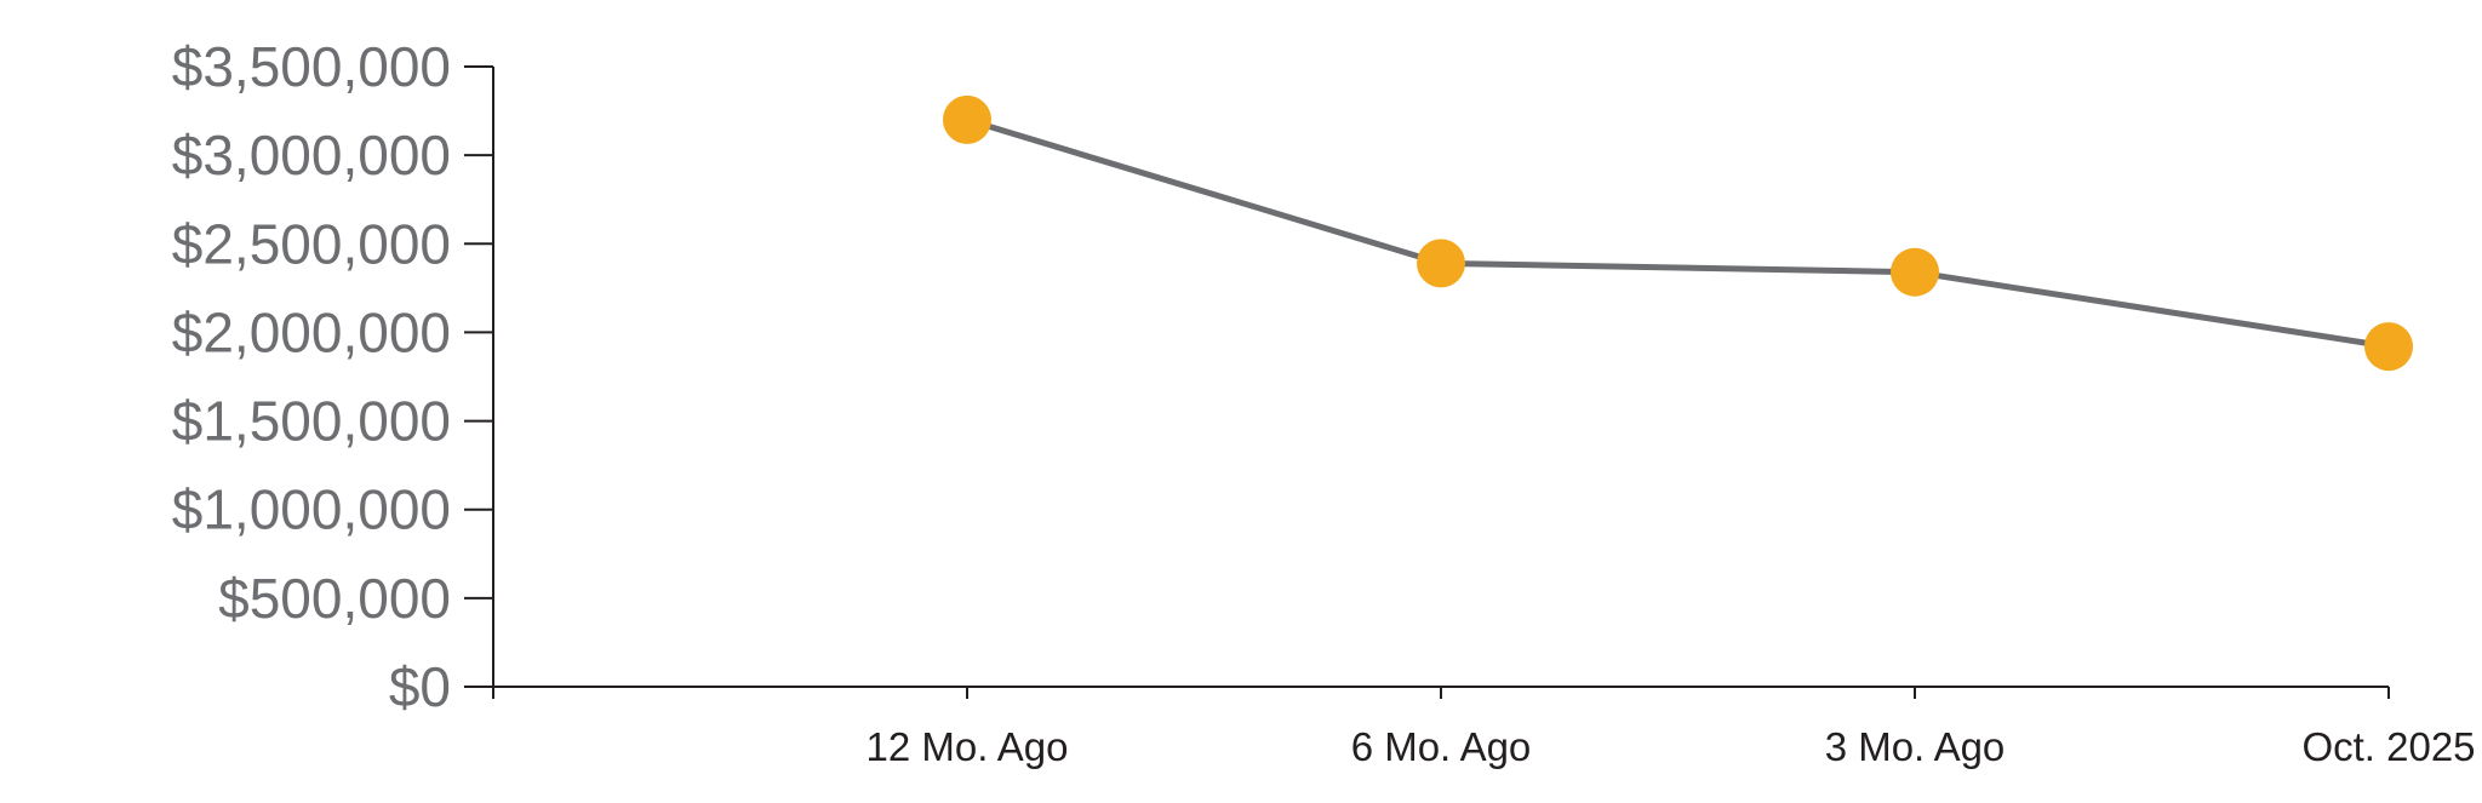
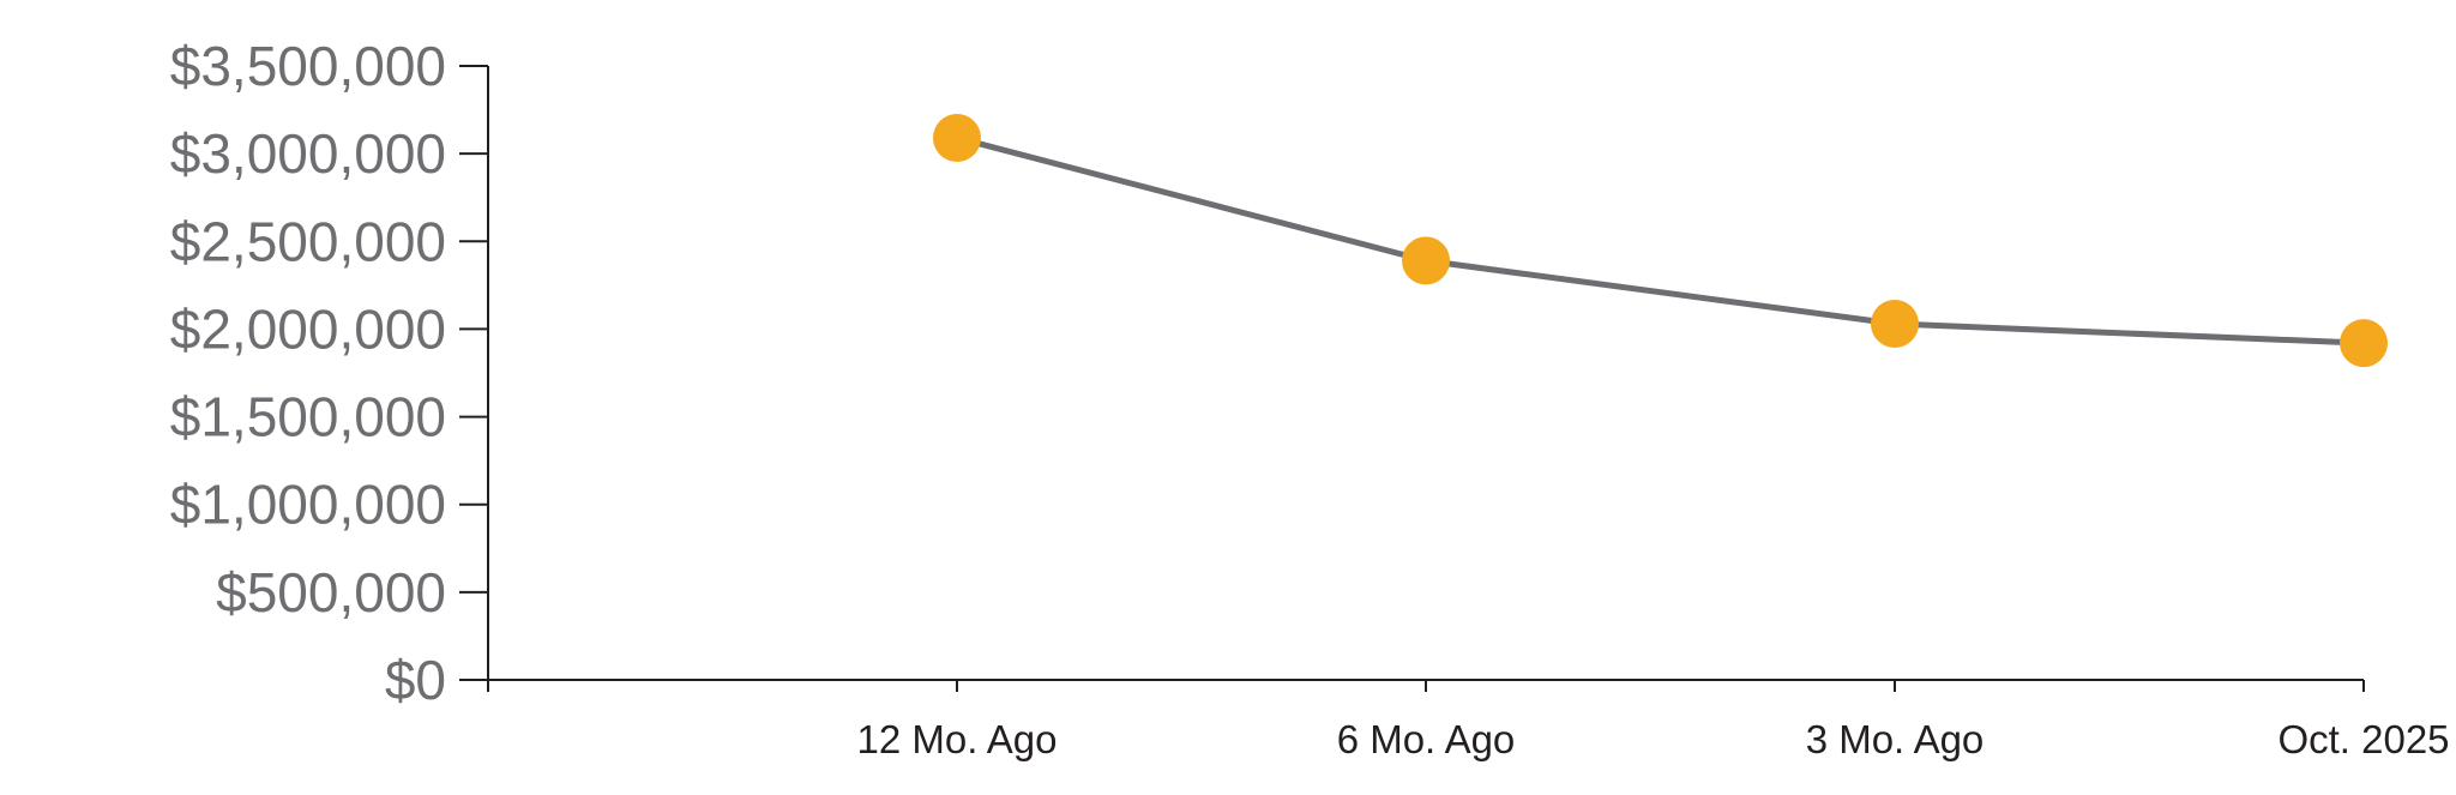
12 Mo. Ago: $3200000 -> $3090000
3 Mo. Ago: $2340000 -> $2030000
